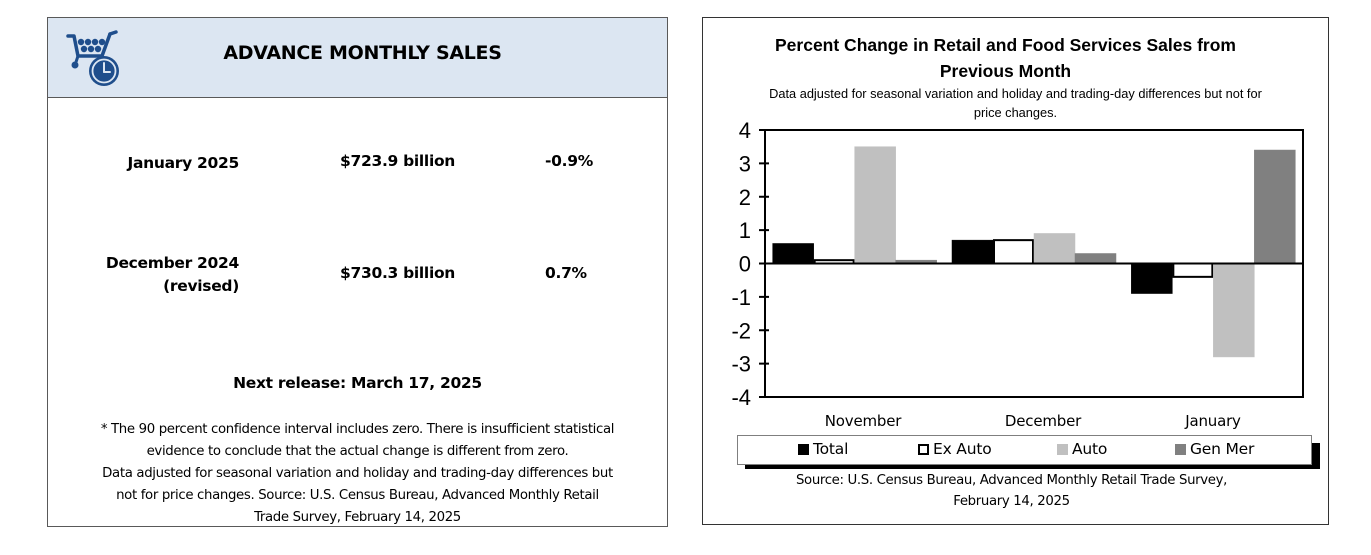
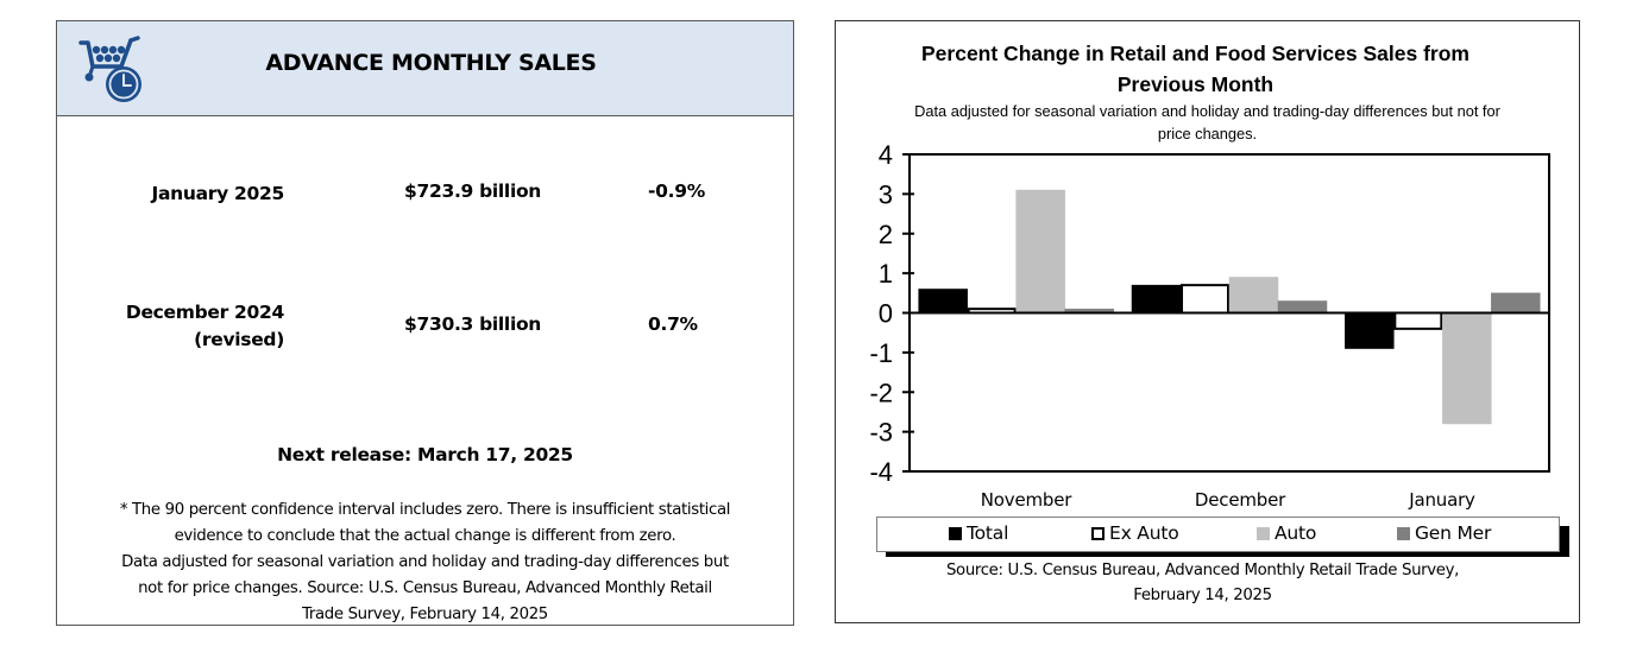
Auto/November: 3.5 -> 3.1
Gen Mer/January: 3.4 -> 0.5
